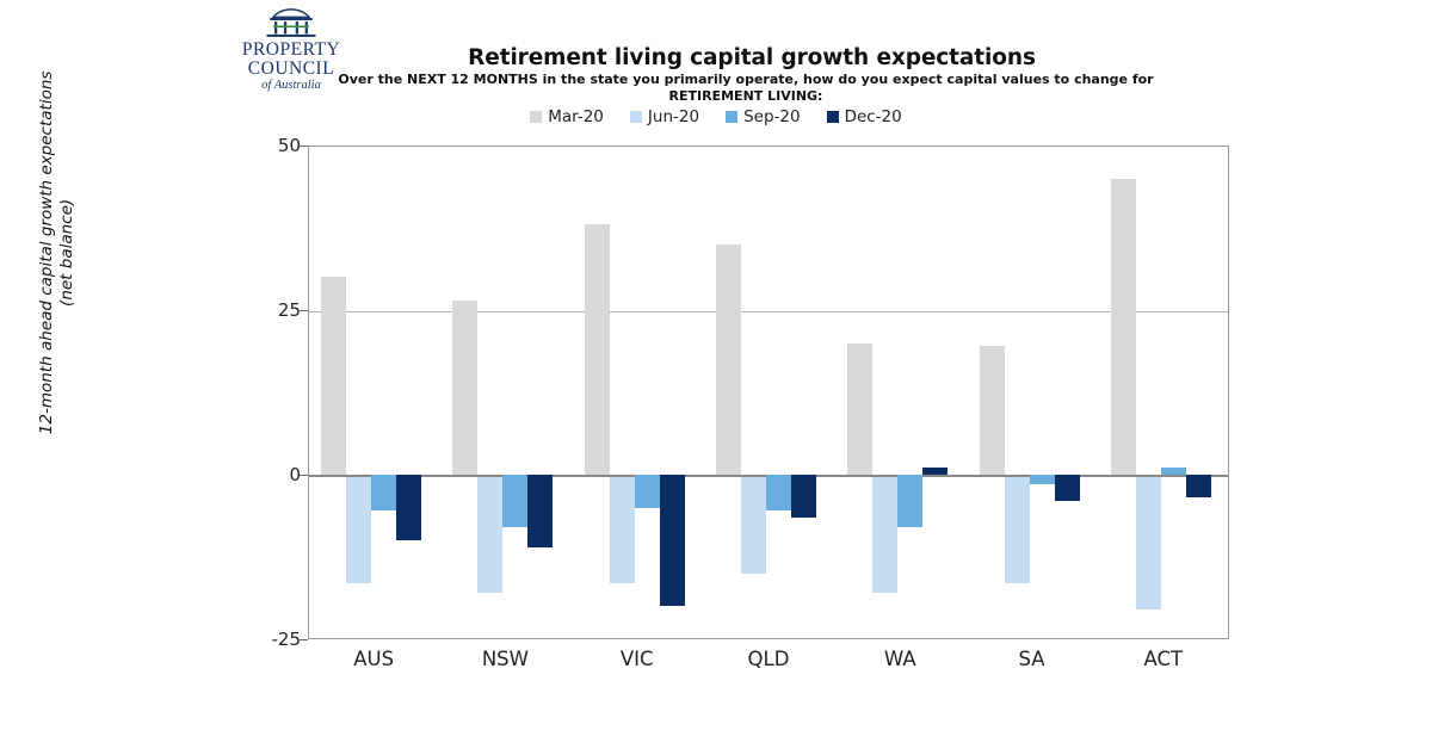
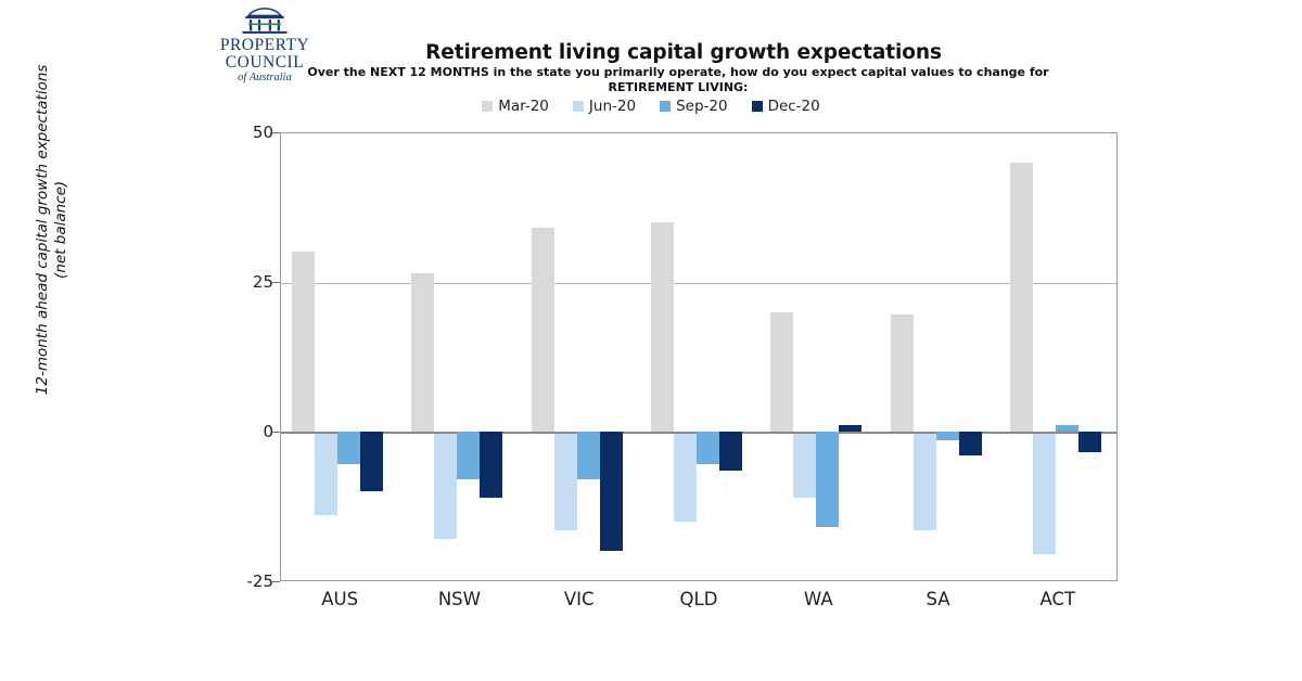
Jun-20/AUS: -16 -> -14
Mar-20/VIC: 38 -> 34
Sep-20/VIC: -5 -> -8
Jun-20/WA: -18 -> -11
Sep-20/WA: -8 -> -16
